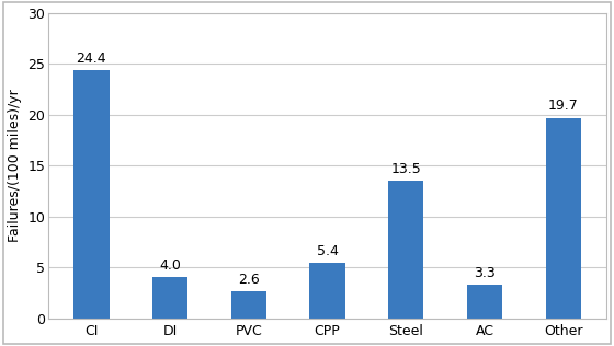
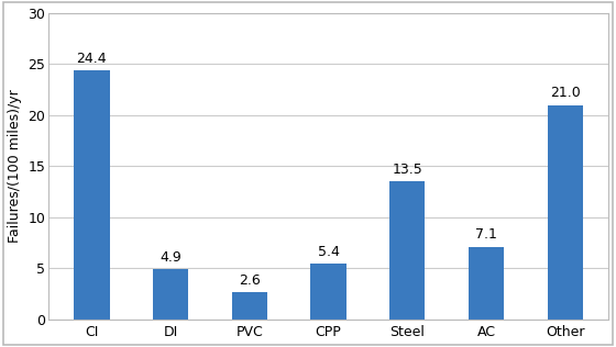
DI: 4.0 -> 4.9
AC: 3.3 -> 7.1
Other: 19.7 -> 21.0
